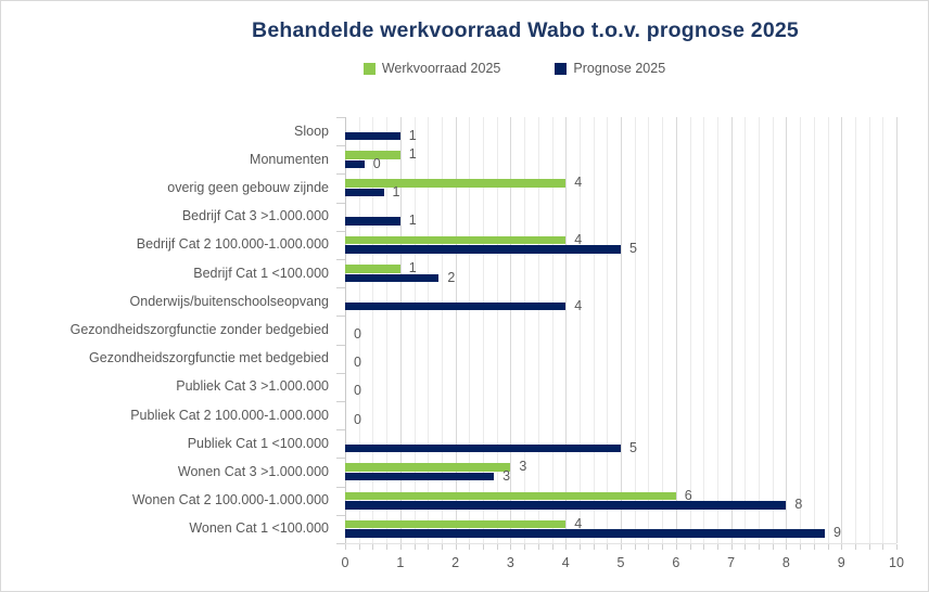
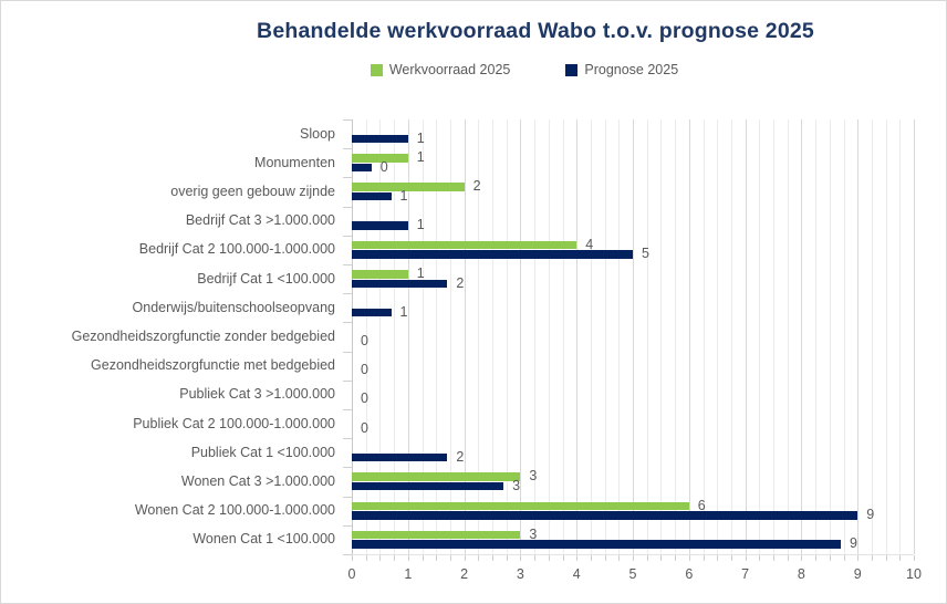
Werkvoorraad 2025/overig geen gebouw zijnde: 4 -> 2
Prognose 2025/Onderwijs/buitenschoolseopvang: 4 -> 1
Prognose 2025/Publiek Cat 1 <100.000: 5 -> 2
Prognose 2025/Wonen Cat 2 100.000-1.000.000: 8 -> 9
Werkvoorraad 2025/Wonen Cat 1 <100.000: 4 -> 3
